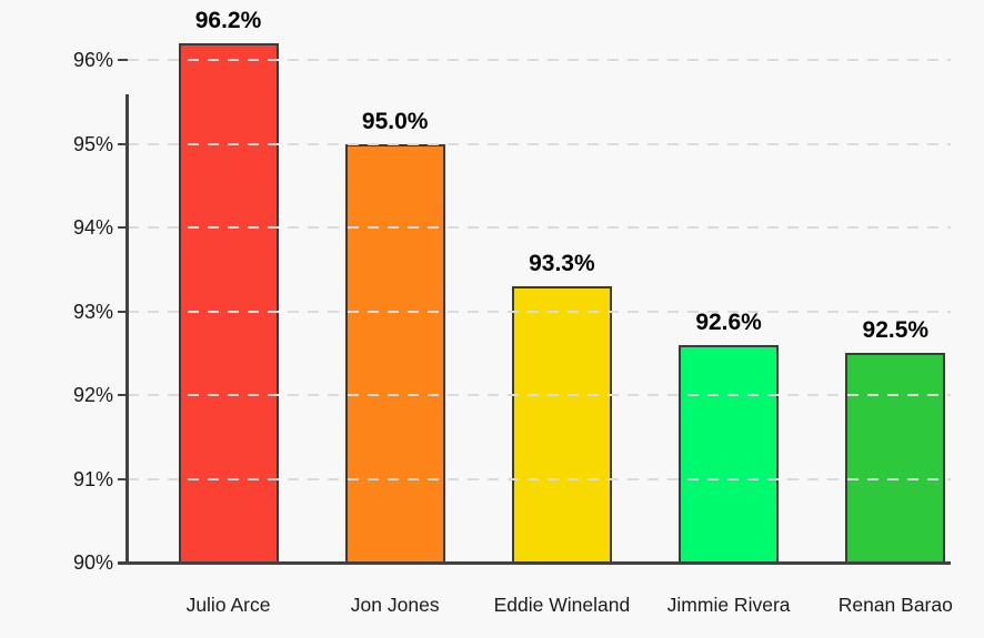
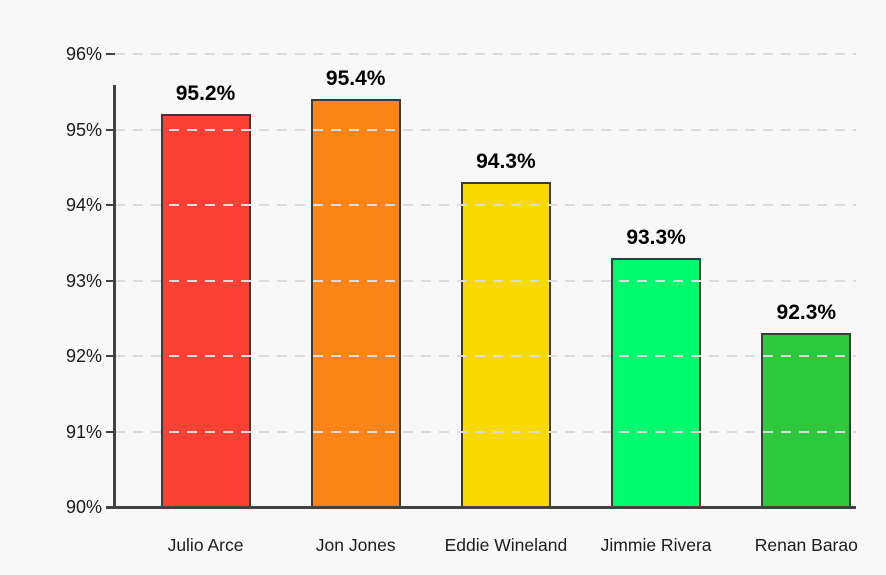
Julio Arce: 96.2% -> 95.2%
Jon Jones: 95.0% -> 95.4%
Eddie Wineland: 93.3% -> 94.3%
Jimmie Rivera: 92.6% -> 93.3%
Renan Barao: 92.5% -> 92.3%
